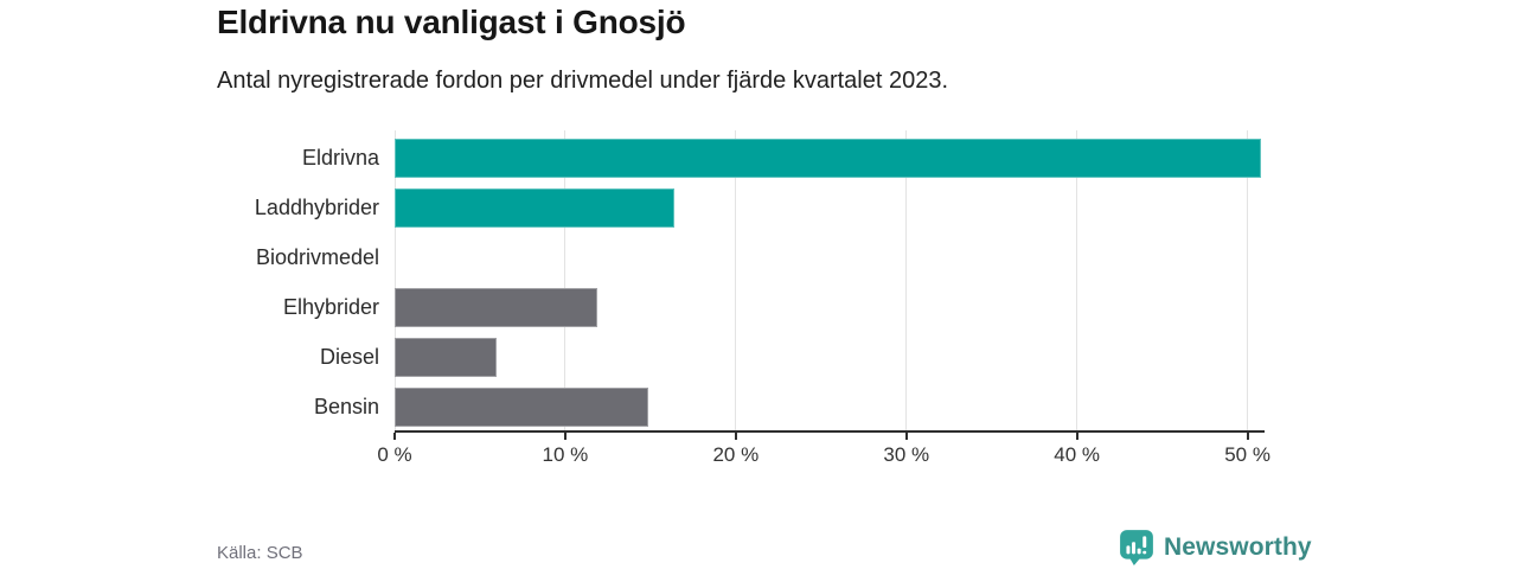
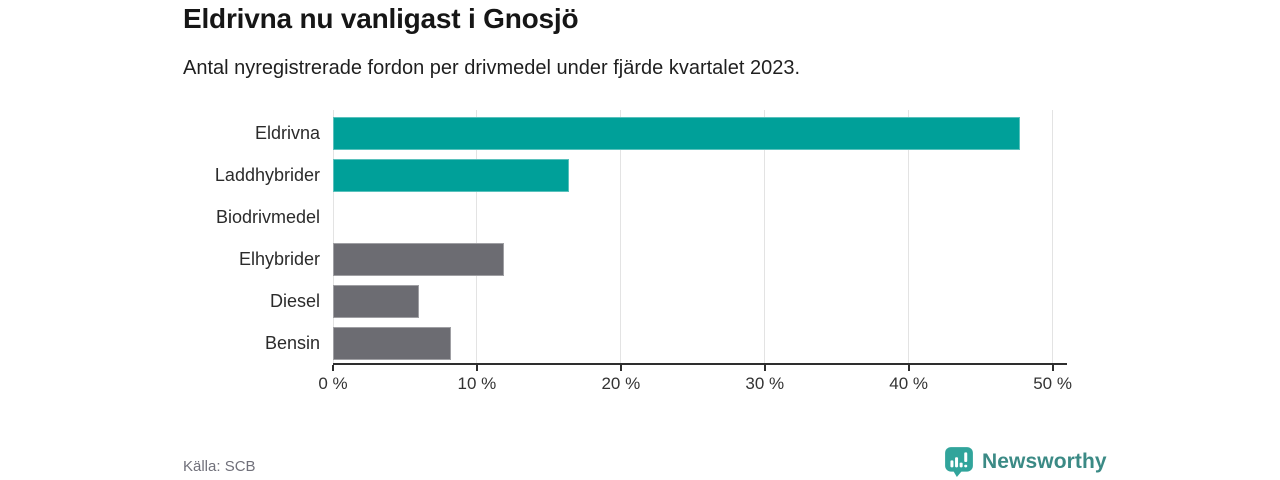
Eldrivna: 50.8% -> 47.7%
Bensin: 14.9% -> 8.2%
